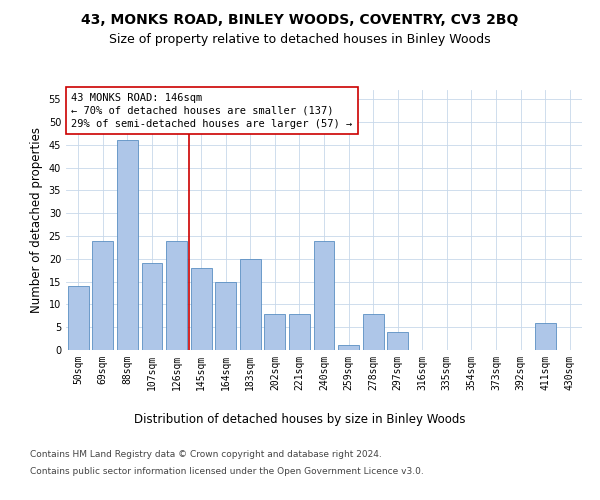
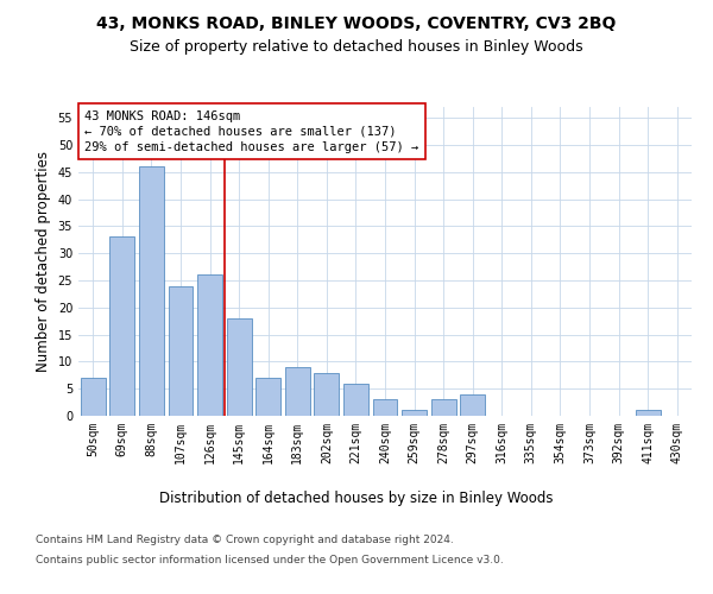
50sqm: 14 -> 7
69sqm: 24 -> 33
107sqm: 19 -> 24
126sqm: 24 -> 26
164sqm: 15 -> 7
183sqm: 20 -> 9
221sqm: 8 -> 6
240sqm: 24 -> 3
278sqm: 8 -> 3
411sqm: 6 -> 1
